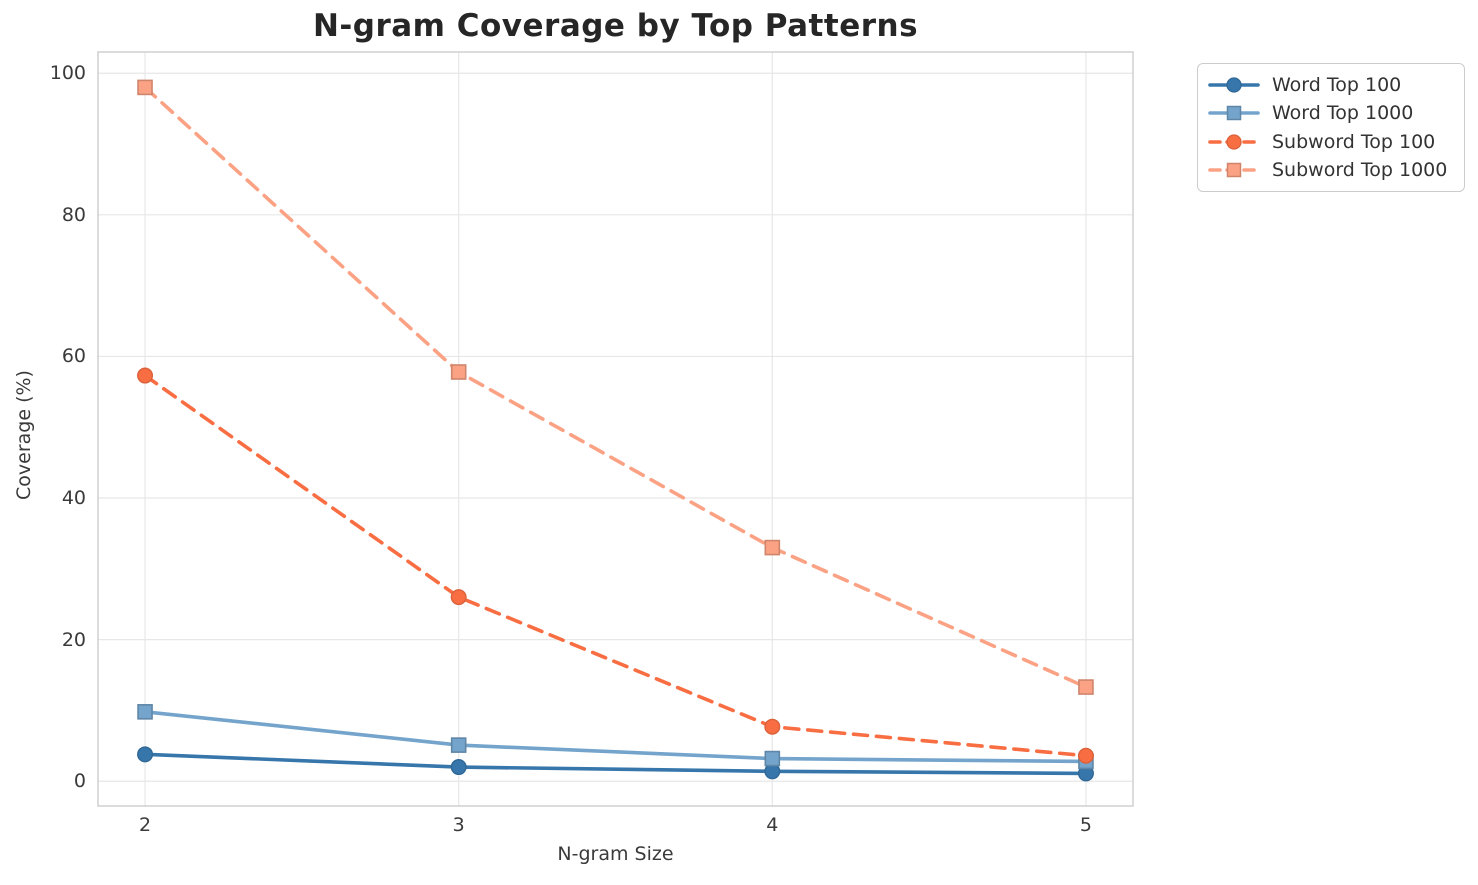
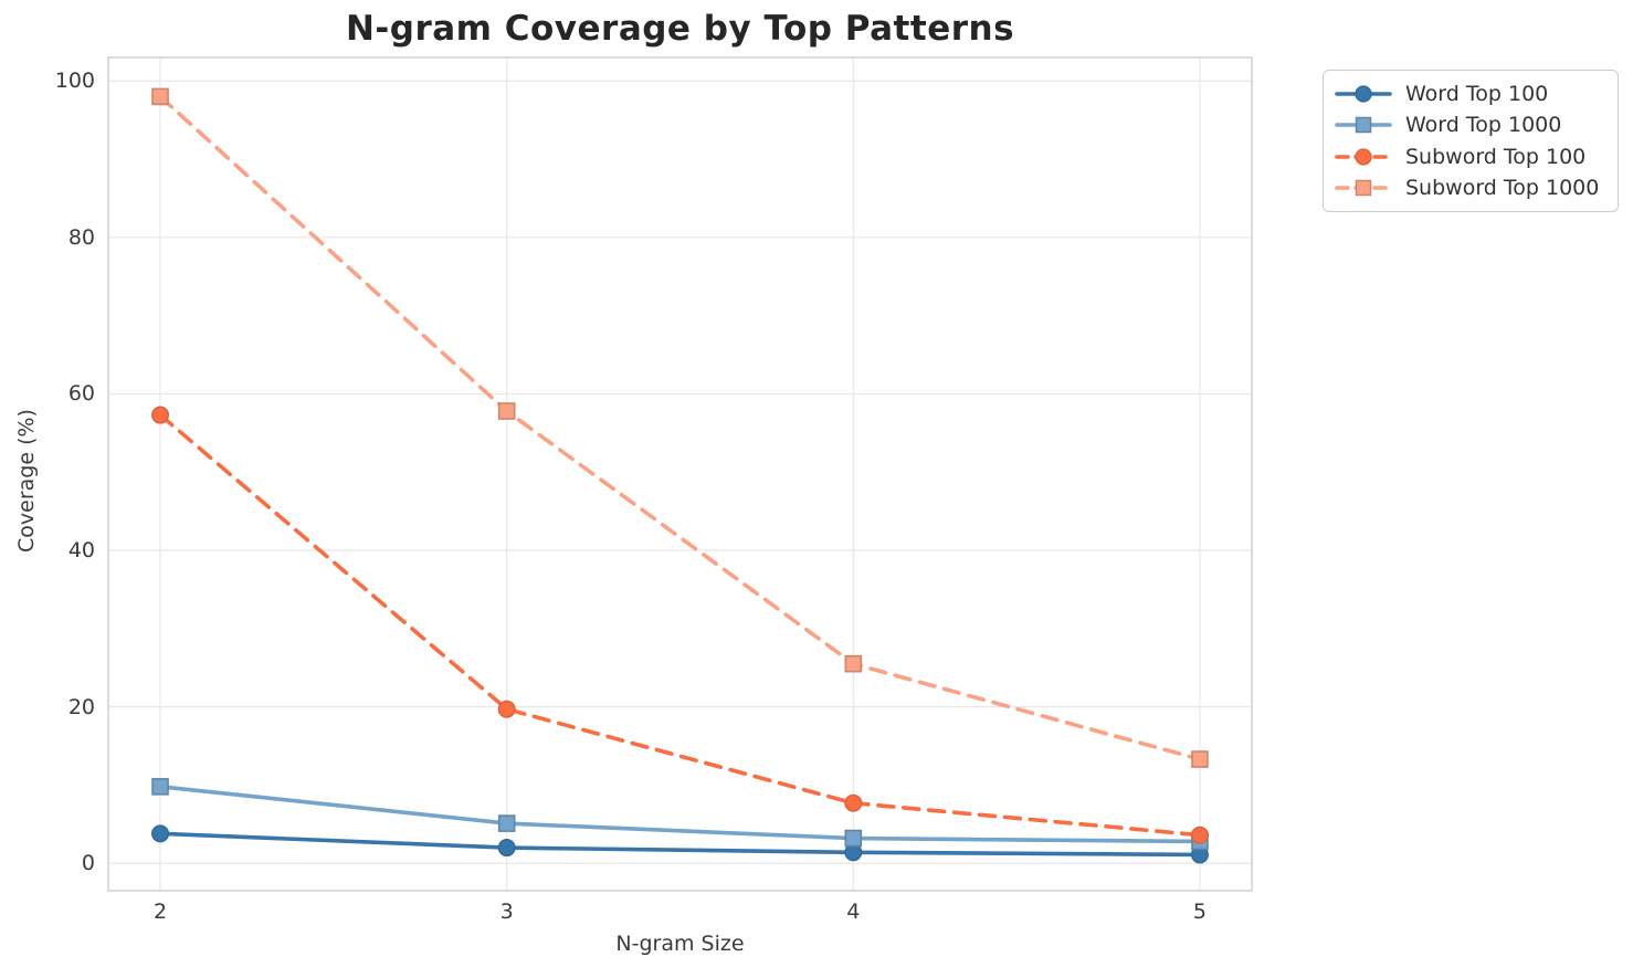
Subword Top 100/3: 26 -> 20
Subword Top 1000/4: 33 -> 26
